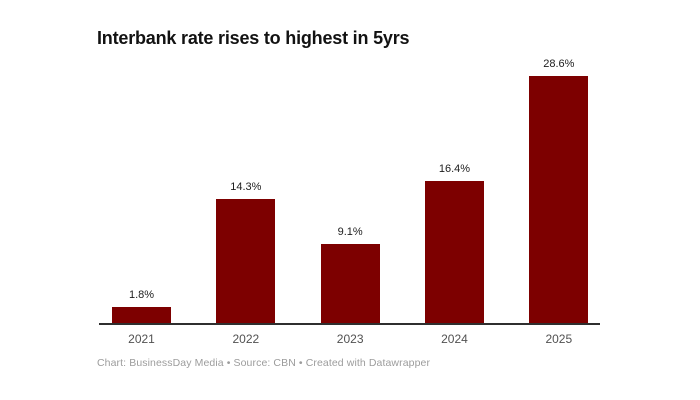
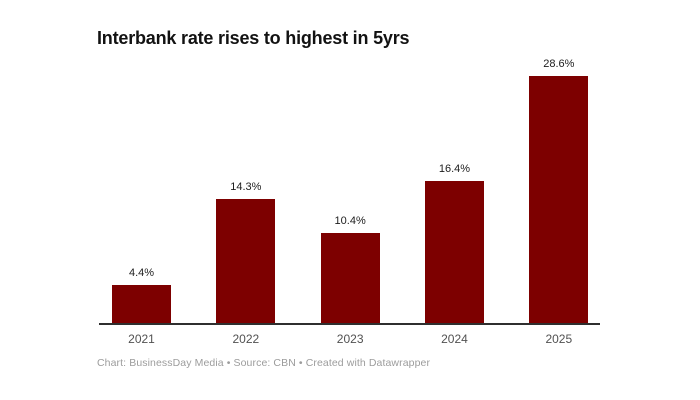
2021: 1.8% -> 4.4%
2023: 9.1% -> 10.4%
